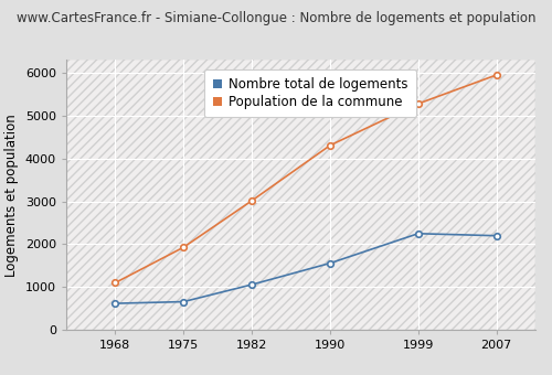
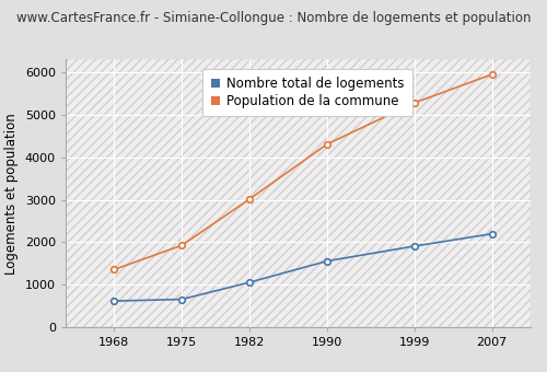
Population de la commune/1968: 1100 -> 1360
Nombre total de logements/1999: 2250 -> 1910
